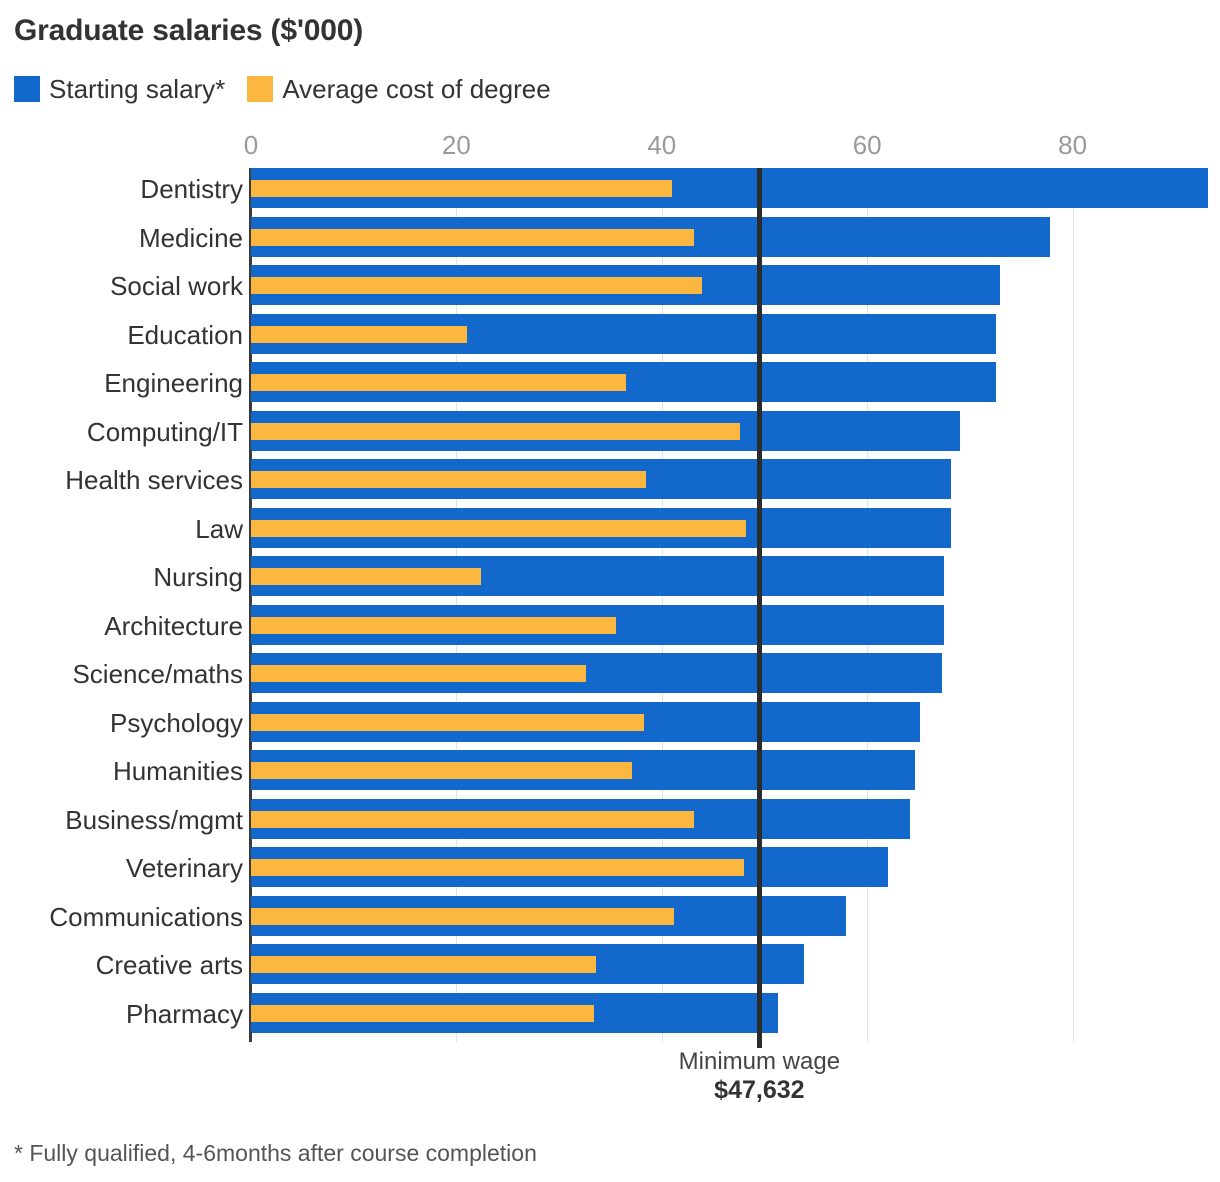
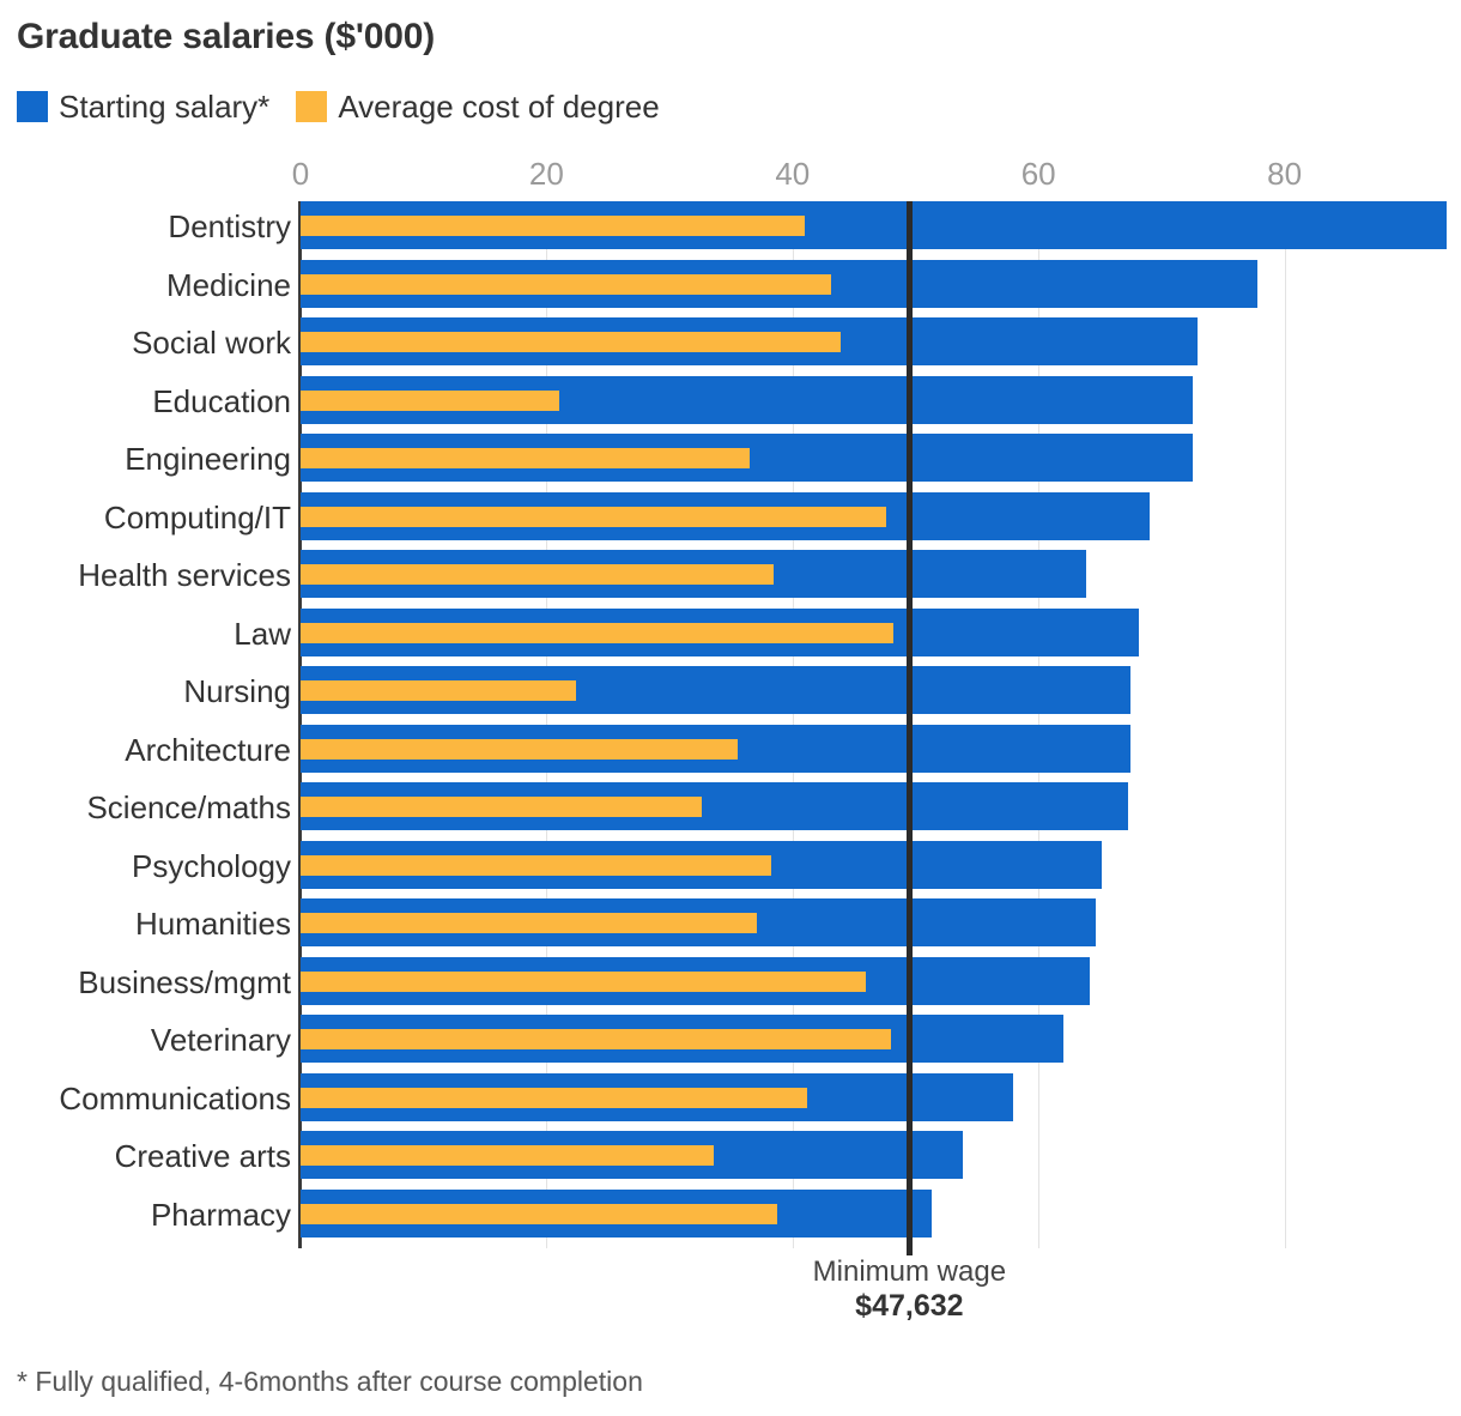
Starting salary*/Health services: 68.2 -> 63.9
Average cost of degree/Business/mgmt: 43.1 -> 46.0
Average cost of degree/Pharmacy: 33.4 -> 38.8
